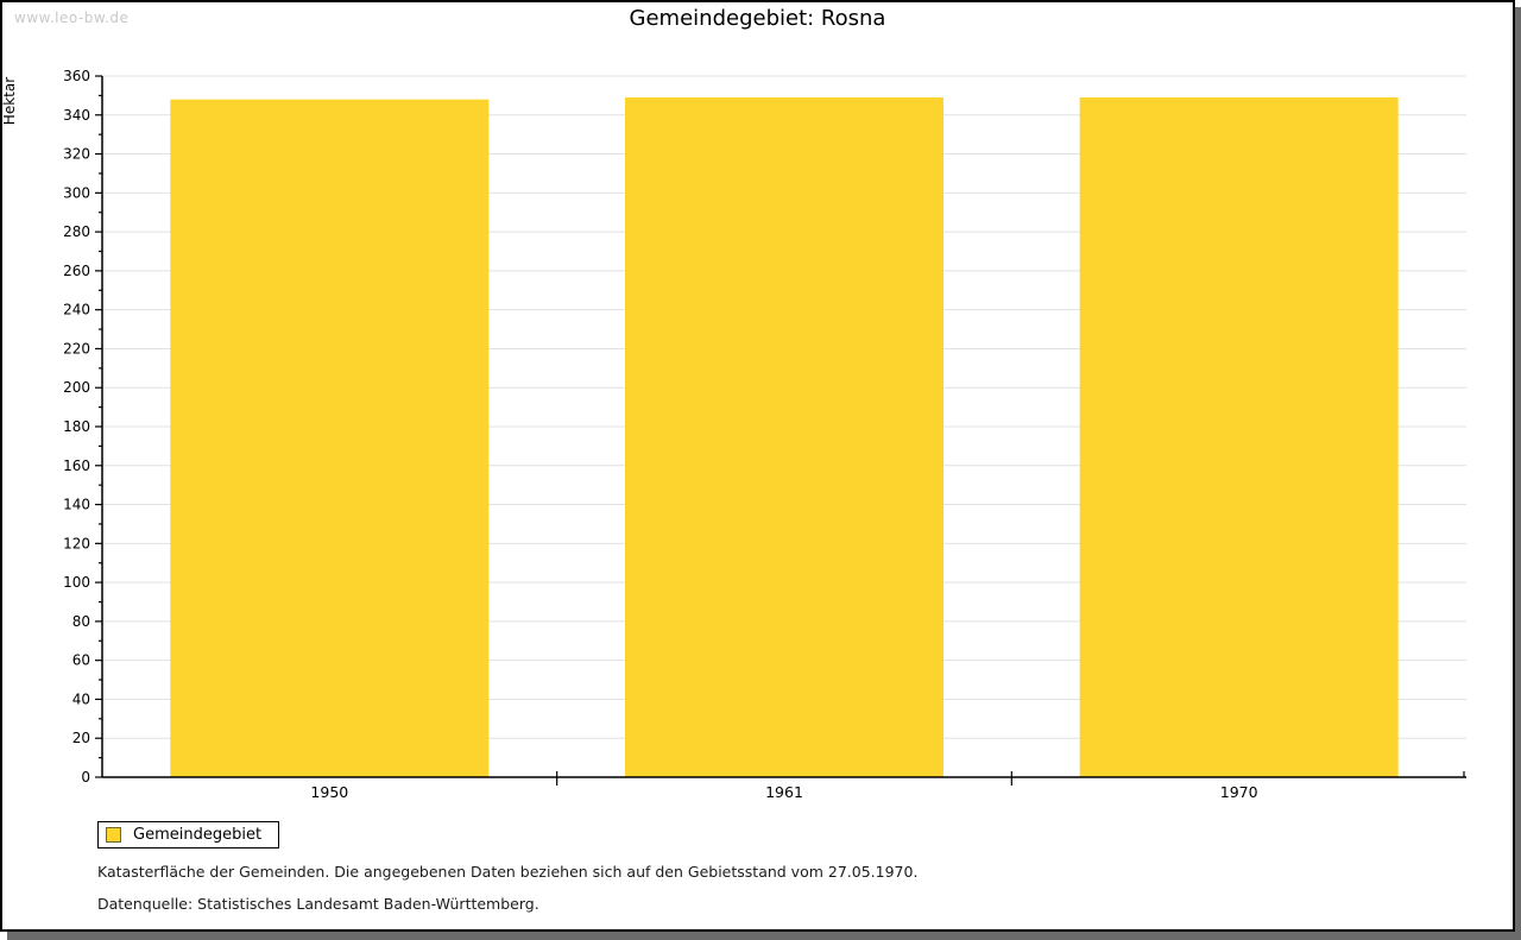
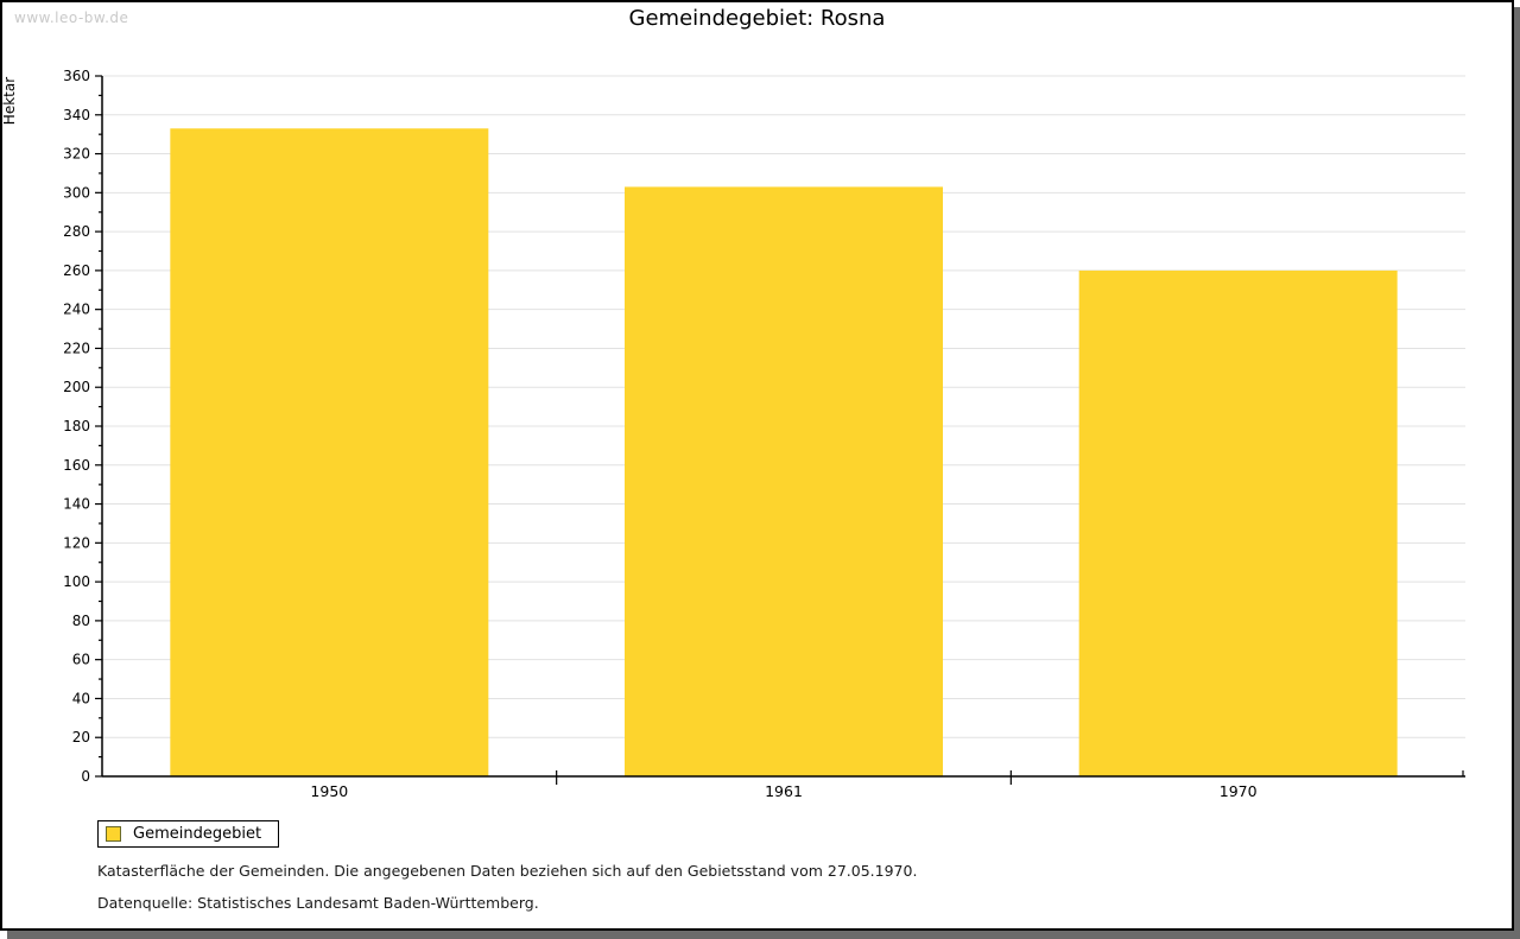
1950: 348 -> 333
1961: 349 -> 303
1970: 349 -> 260
